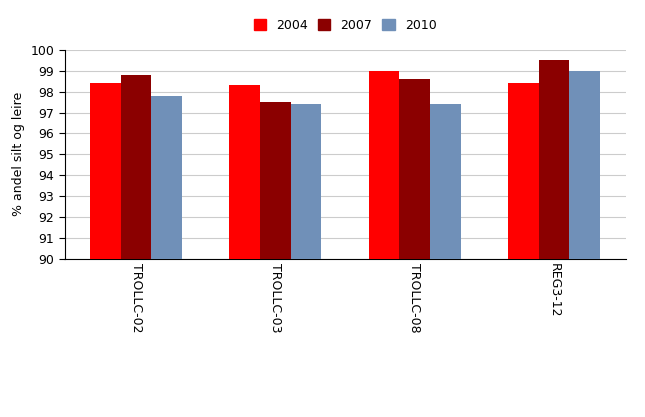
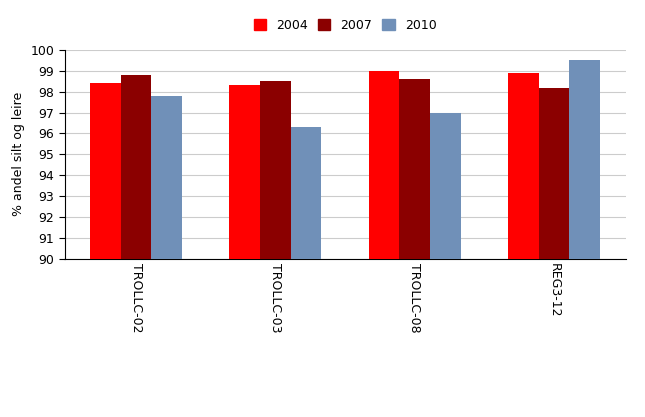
2007/TROLLC-03: 97.5 -> 98.5
2010/TROLLC-03: 97.4 -> 96.3
2010/TROLLC-08: 97.4 -> 97.0
2004/REG3-12: 98.4 -> 98.9
2007/REG3-12: 99.5 -> 98.2
2010/REG3-12: 99.0 -> 99.5
